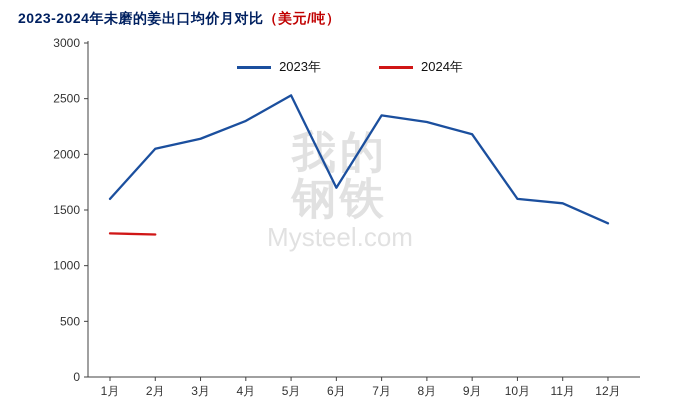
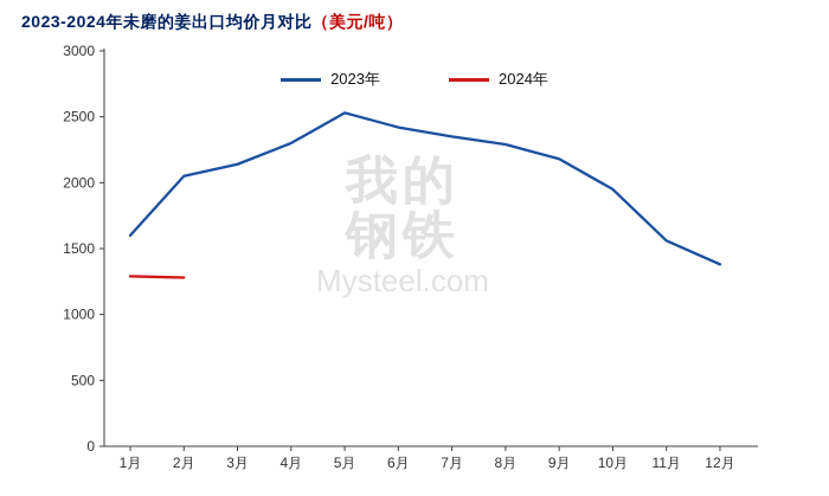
2023年/6月: 1700 -> 2420
2023年/10月: 1600 -> 1950
